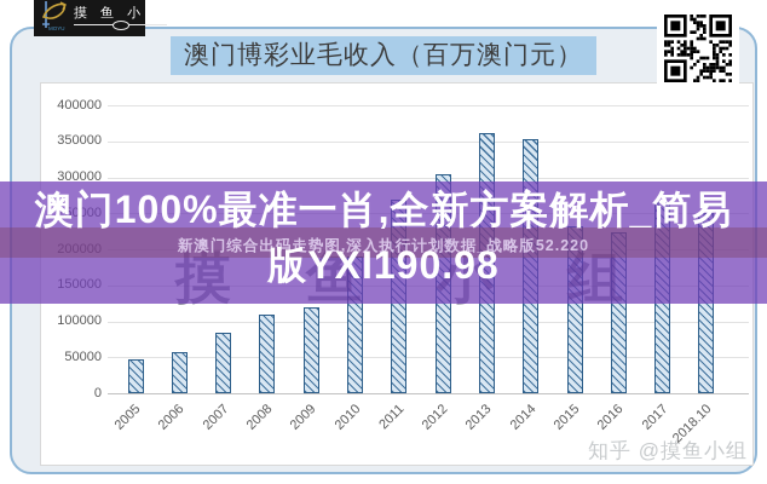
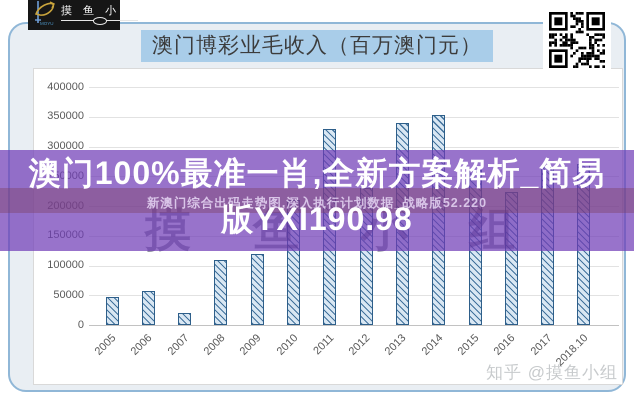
2007: 80000 -> 20000
2010: 190000 -> 210000
2011: 270000 -> 330000
2012: 300000 -> 230000
2013: 360000 -> 340000
2015: 230000 -> 260000
2018.10: 250000 -> 270000
